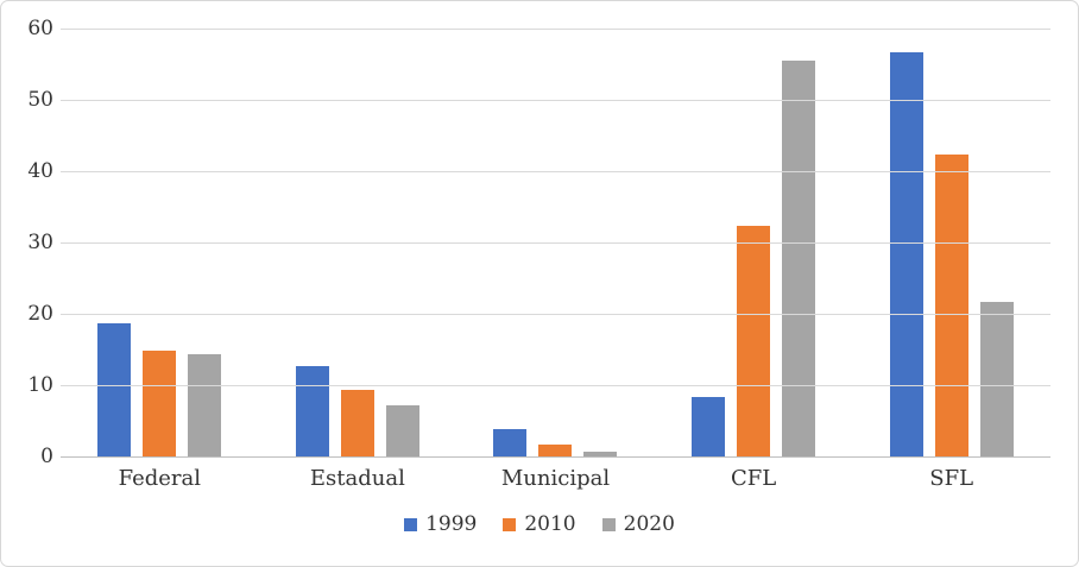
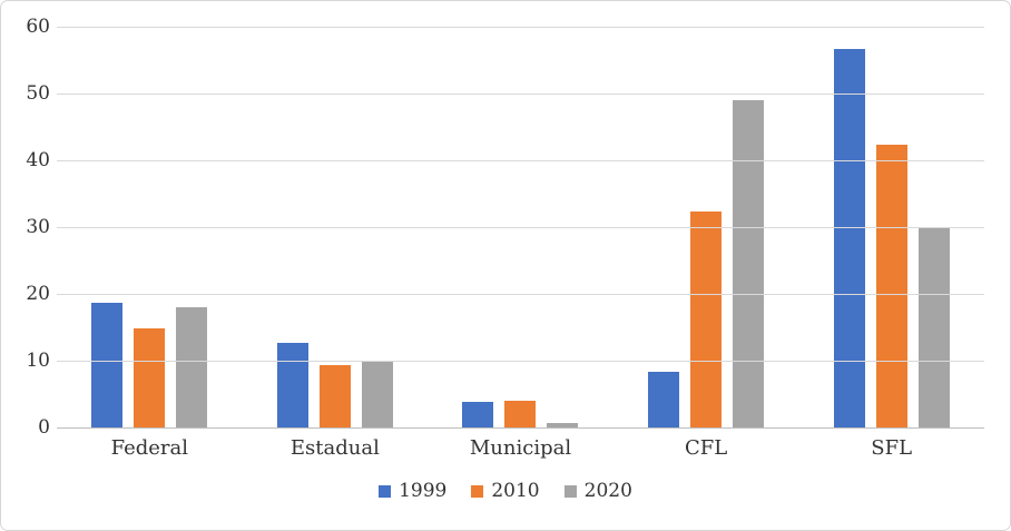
2020/Federal: 14 -> 18
2020/Estadual: 7 -> 10
2010/Municipal: 2 -> 4
2020/CFL: 56 -> 49
2020/SFL: 22 -> 30
